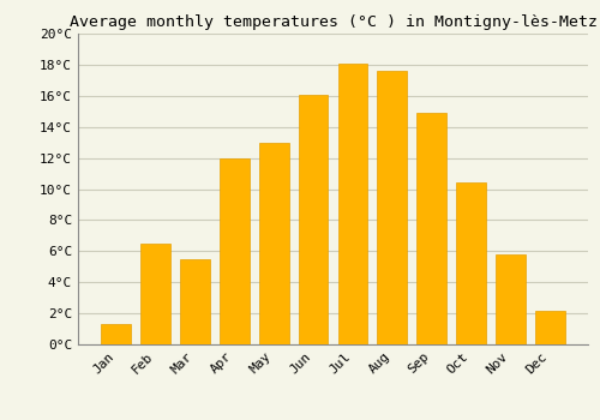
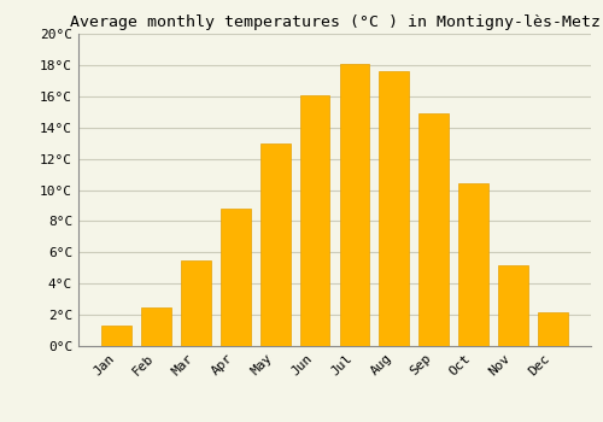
Feb: 6.5°C -> 2.5°C
Apr: 12.0°C -> 8.8°C
Nov: 5.8°C -> 5.2°C
